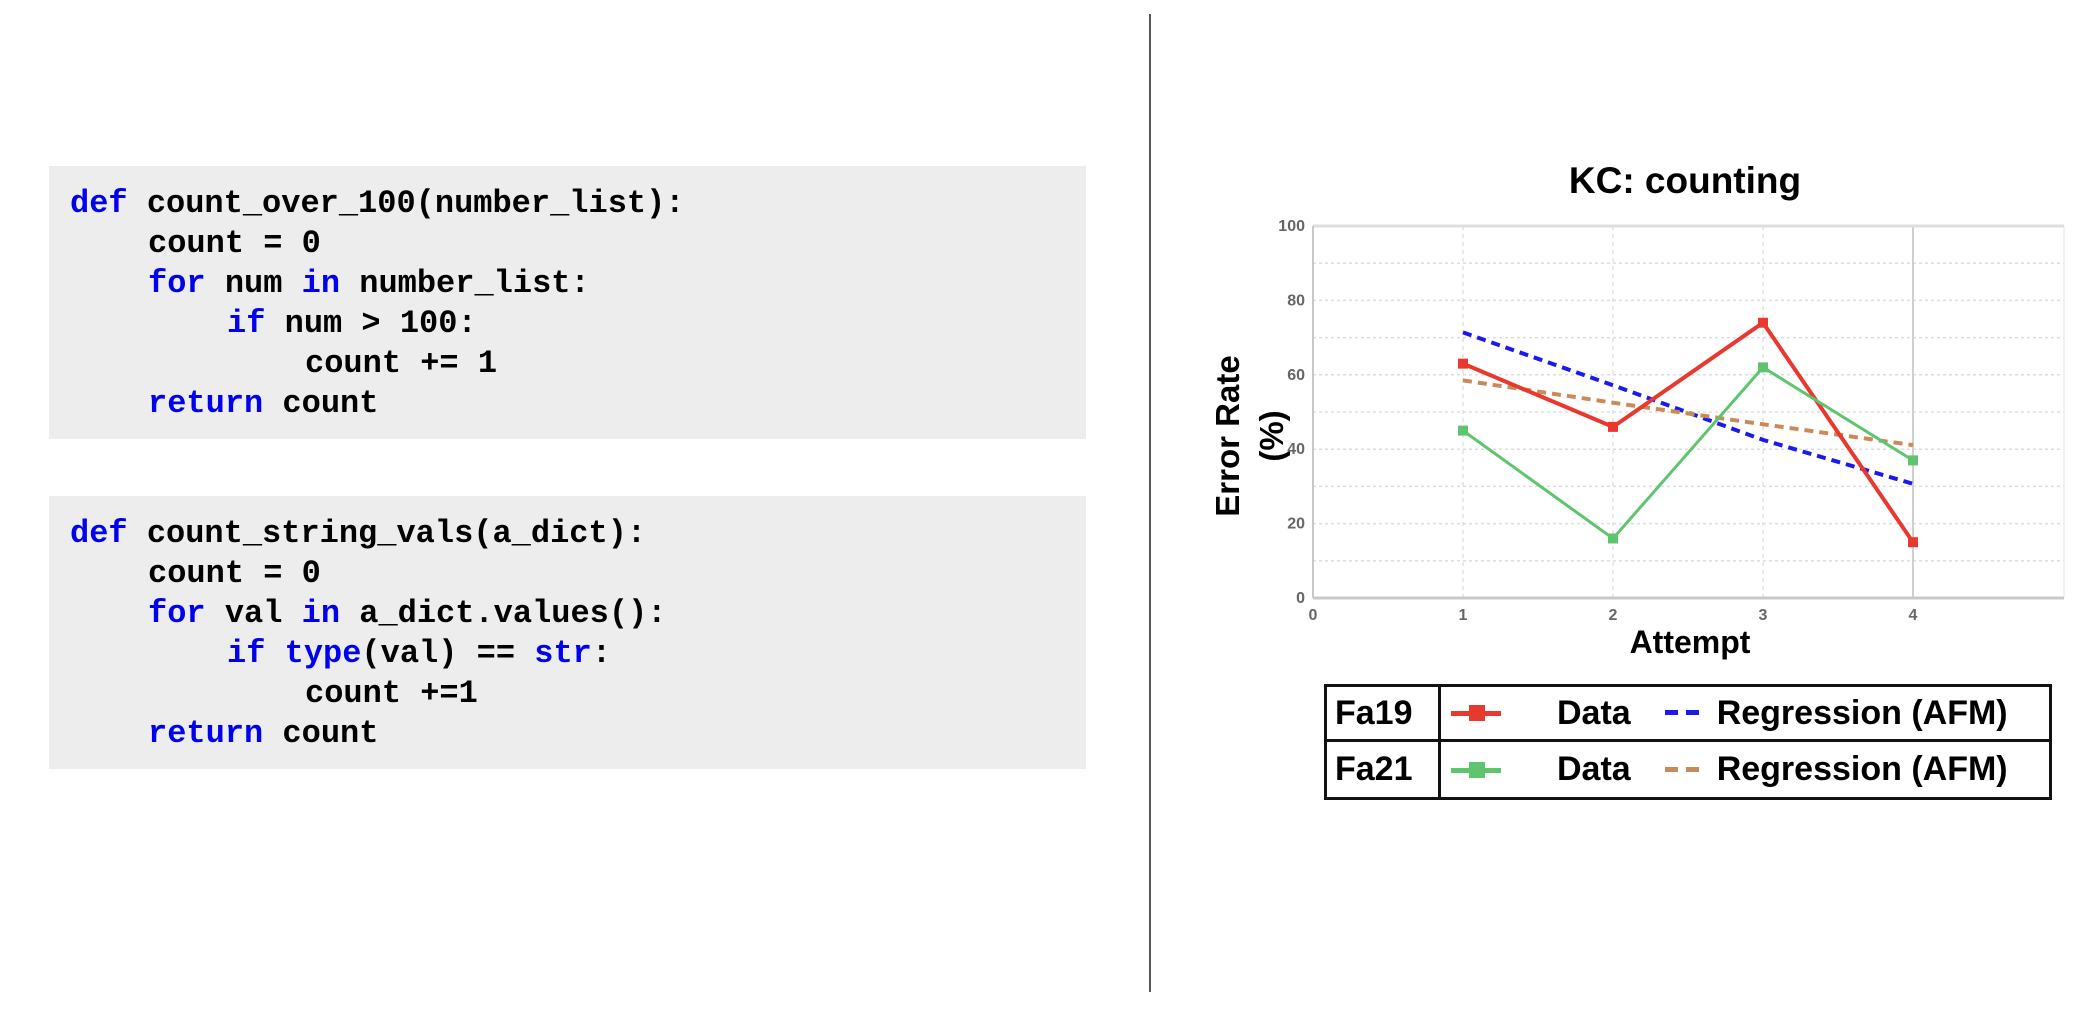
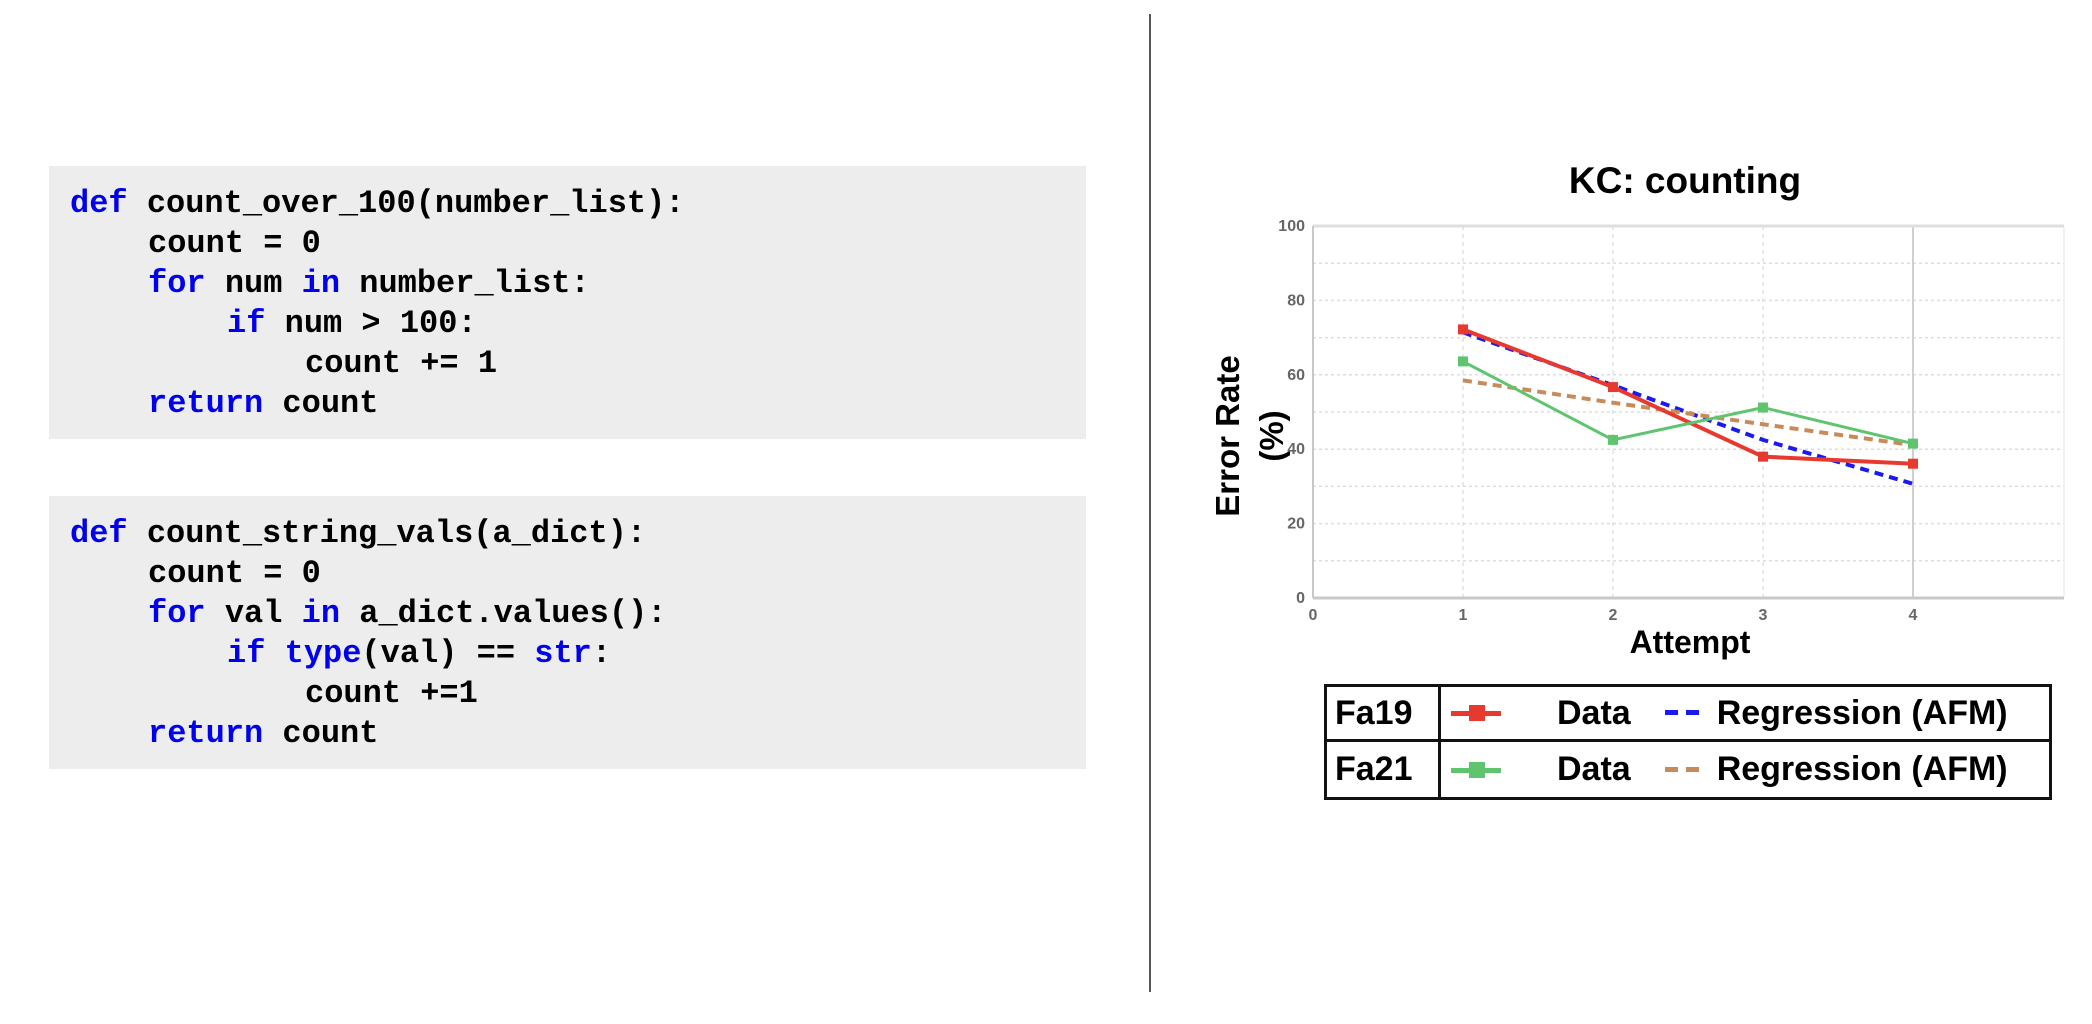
Fa19 Data/1: 63 -> 72
Fa21 Data/1: 45 -> 64
Fa19 Data/2: 46 -> 57
Fa21 Data/2: 16 -> 42
Fa19 Data/3: 74 -> 38
Fa21 Data/3: 62 -> 51
Fa19 Data/4: 15 -> 36
Fa21 Data/4: 37 -> 42
